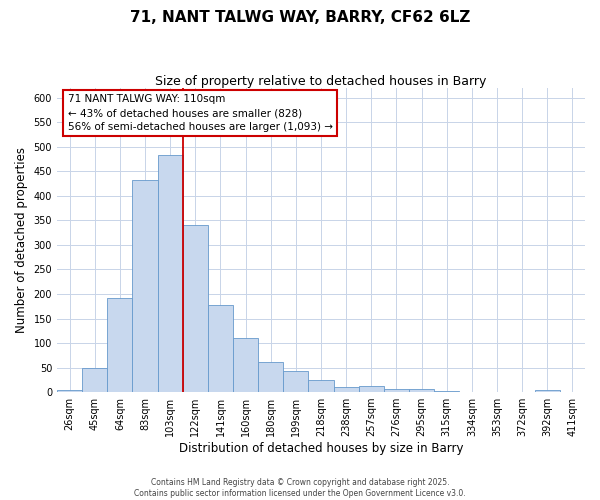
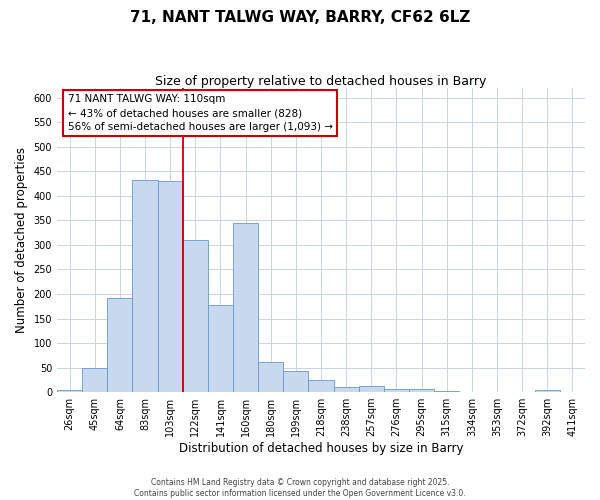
103sqm: 483 -> 430
122sqm: 340 -> 310
160sqm: 110 -> 345
